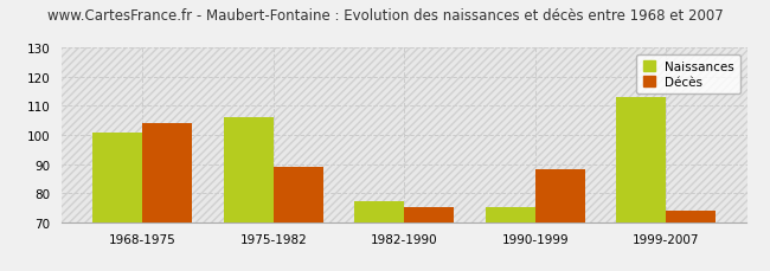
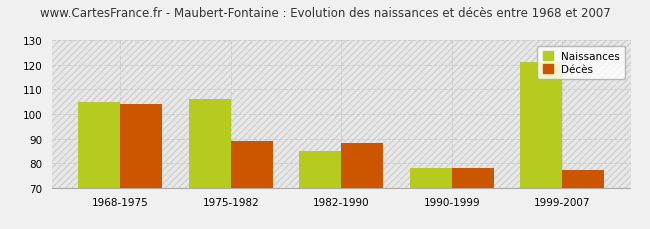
Naissances/1968-1975: 101 -> 105
Naissances/1982-1990: 77 -> 85
Décès/1982-1990: 75 -> 88
Naissances/1990-1999: 75 -> 78
Décès/1990-1999: 88 -> 78
Naissances/1999-2007: 113 -> 121
Décès/1999-2007: 74 -> 77
